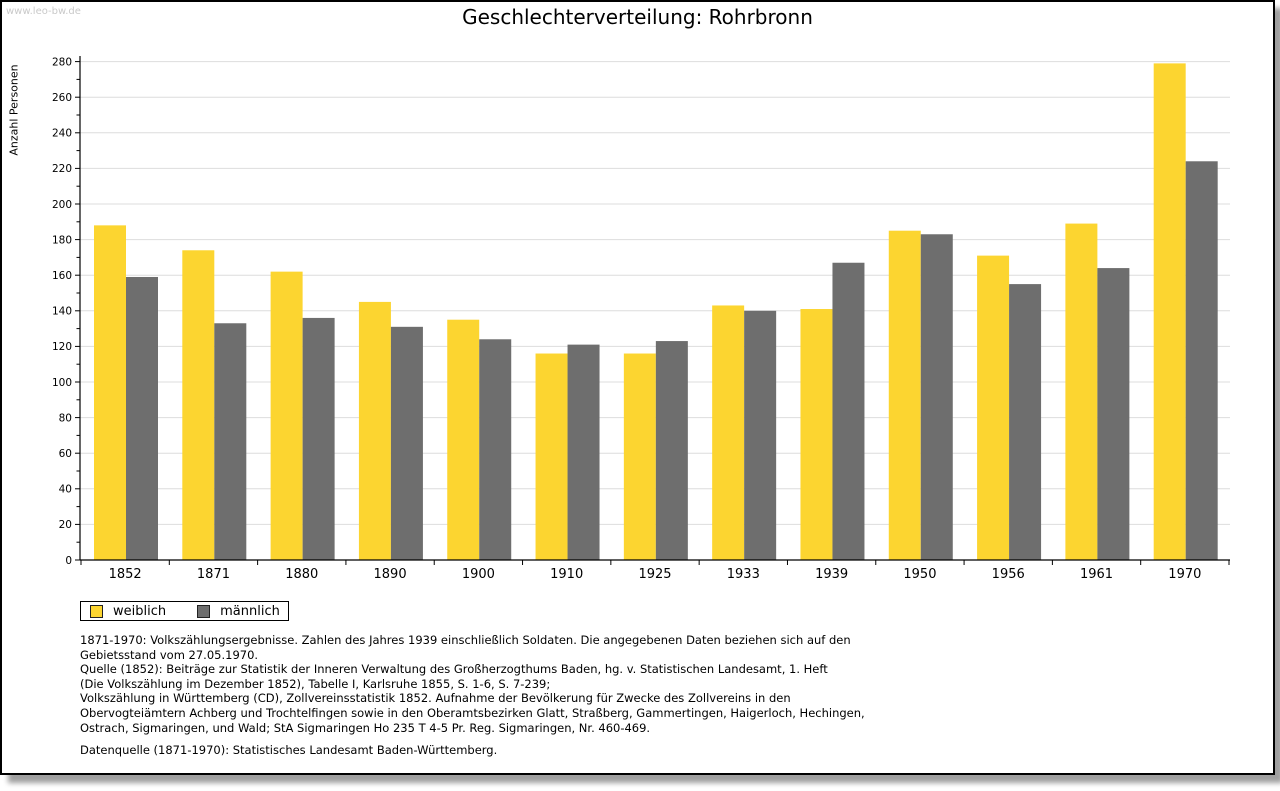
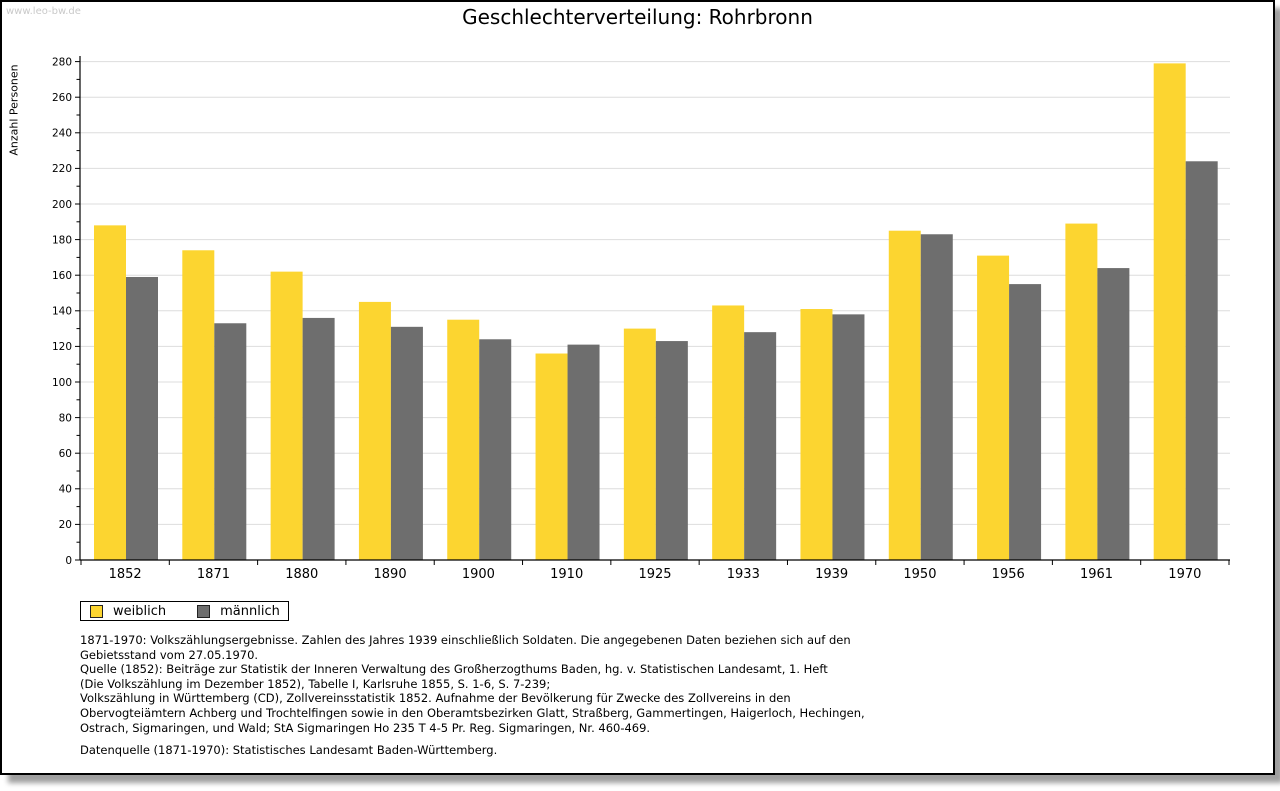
weiblich/1925: 116 -> 130
männlich/1933: 140 -> 128
männlich/1939: 167 -> 138
